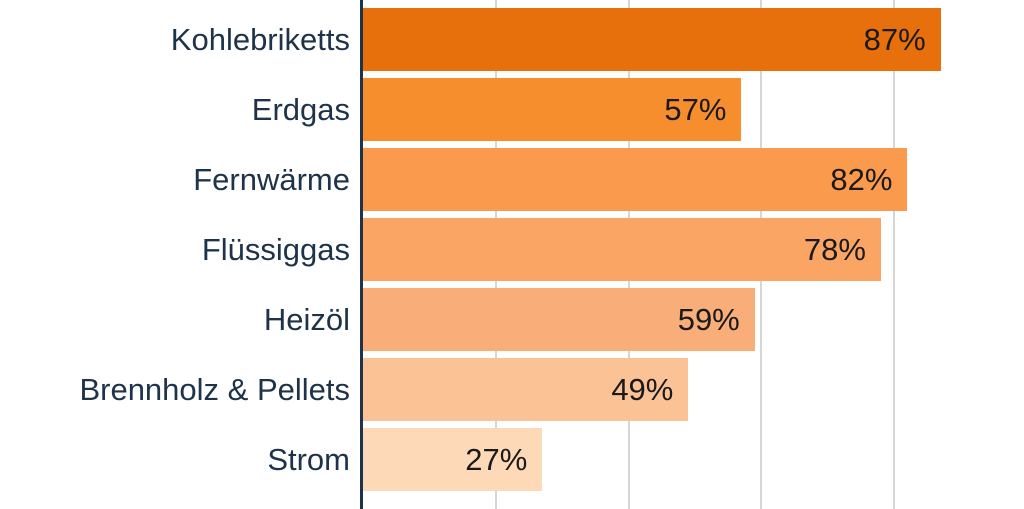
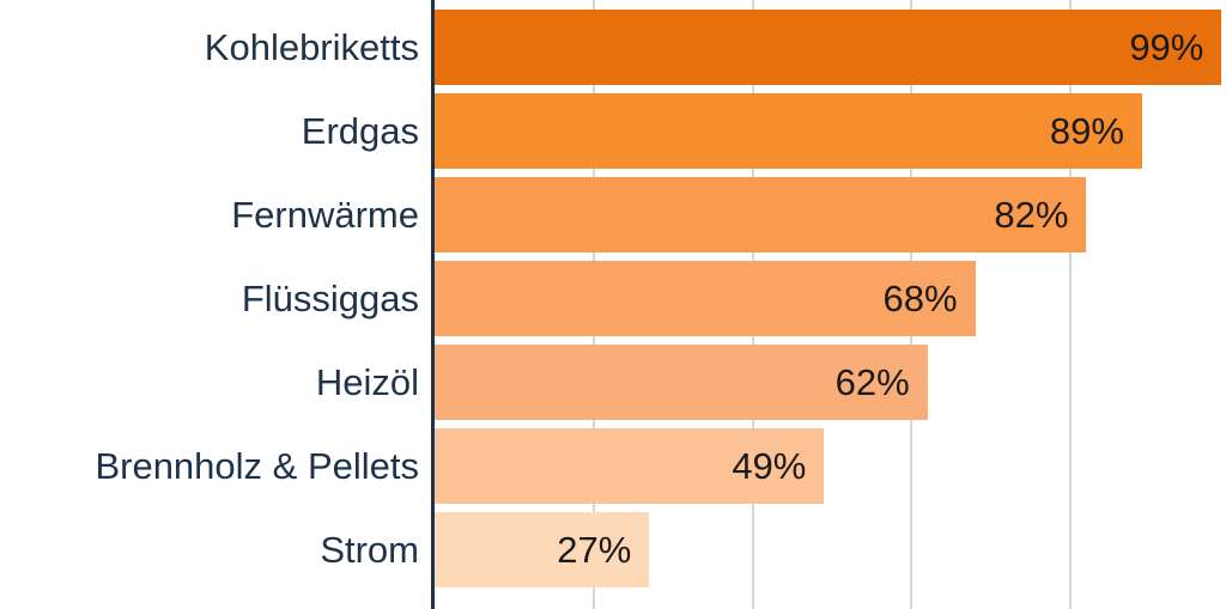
Kohlebriketts: 87% -> 99%
Erdgas: 57% -> 89%
Flüssiggas: 78% -> 68%
Heizöl: 59% -> 62%
